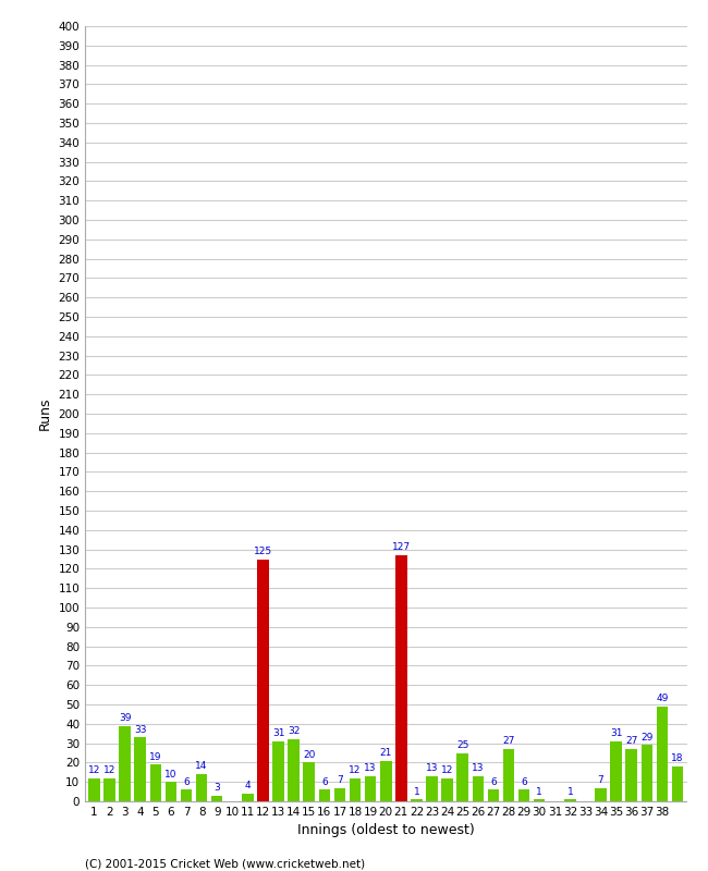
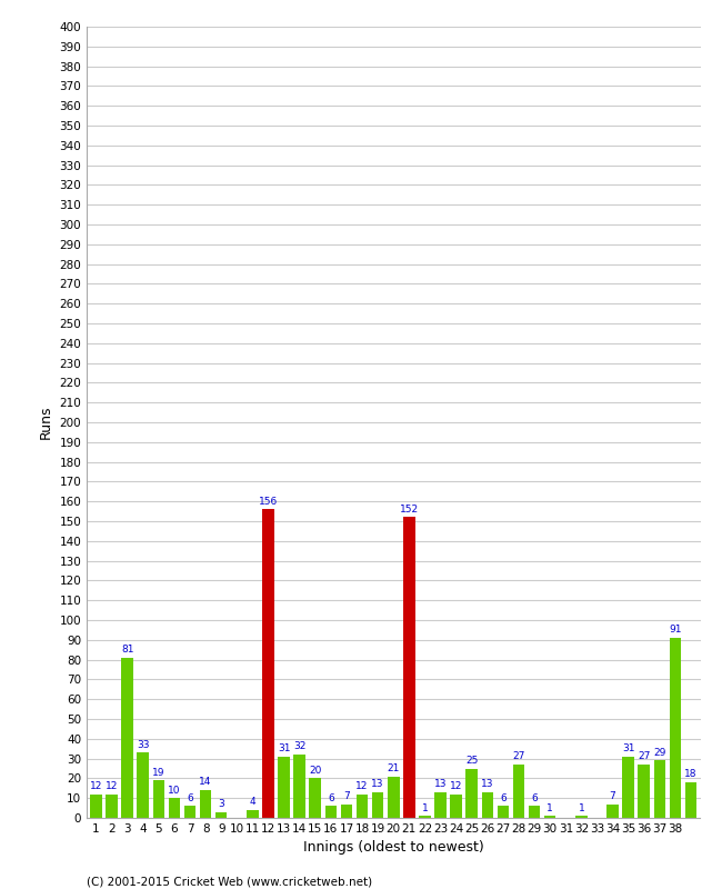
3: 39 -> 81
12: 125 -> 156
21: 127 -> 152
38: 49 -> 91
